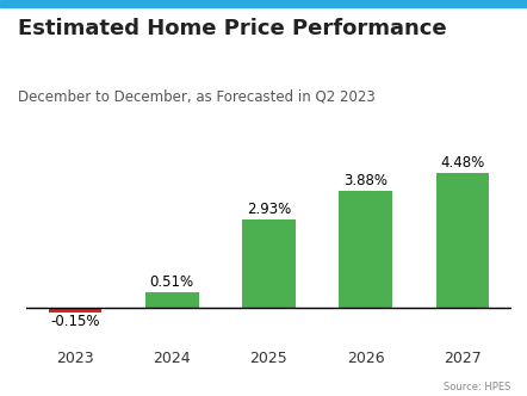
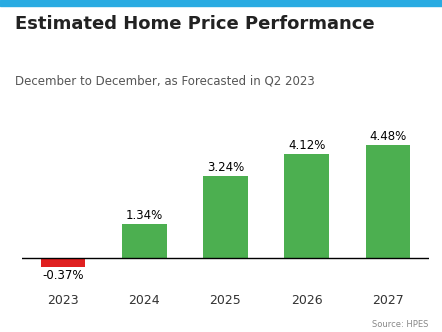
2023: -0.15% -> -0.37%
2024: 0.51% -> 1.34%
2025: 2.93% -> 3.24%
2026: 3.88% -> 4.12%
